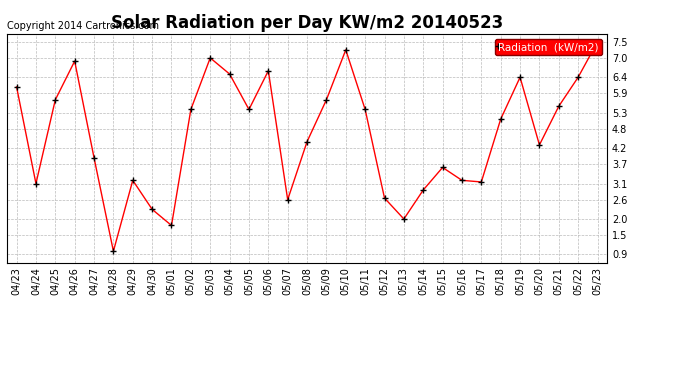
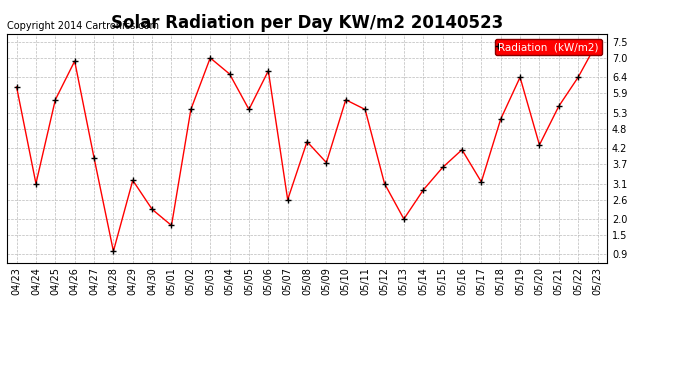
05/09: 5.70 -> 3.75
05/10: 7.25 -> 5.70
05/12: 2.65 -> 3.10
05/16: 3.20 -> 4.15
